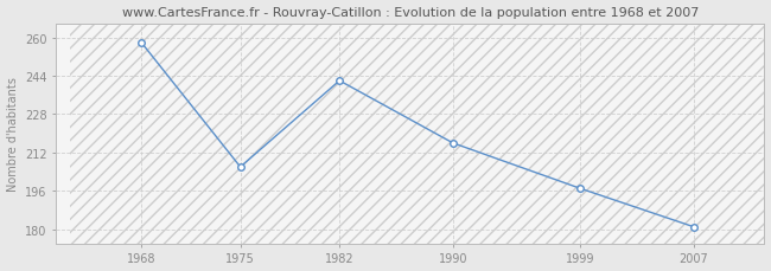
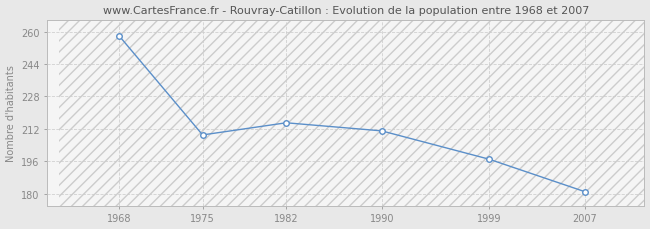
1975: 206 -> 209
1982: 242 -> 215
1990: 216 -> 211
